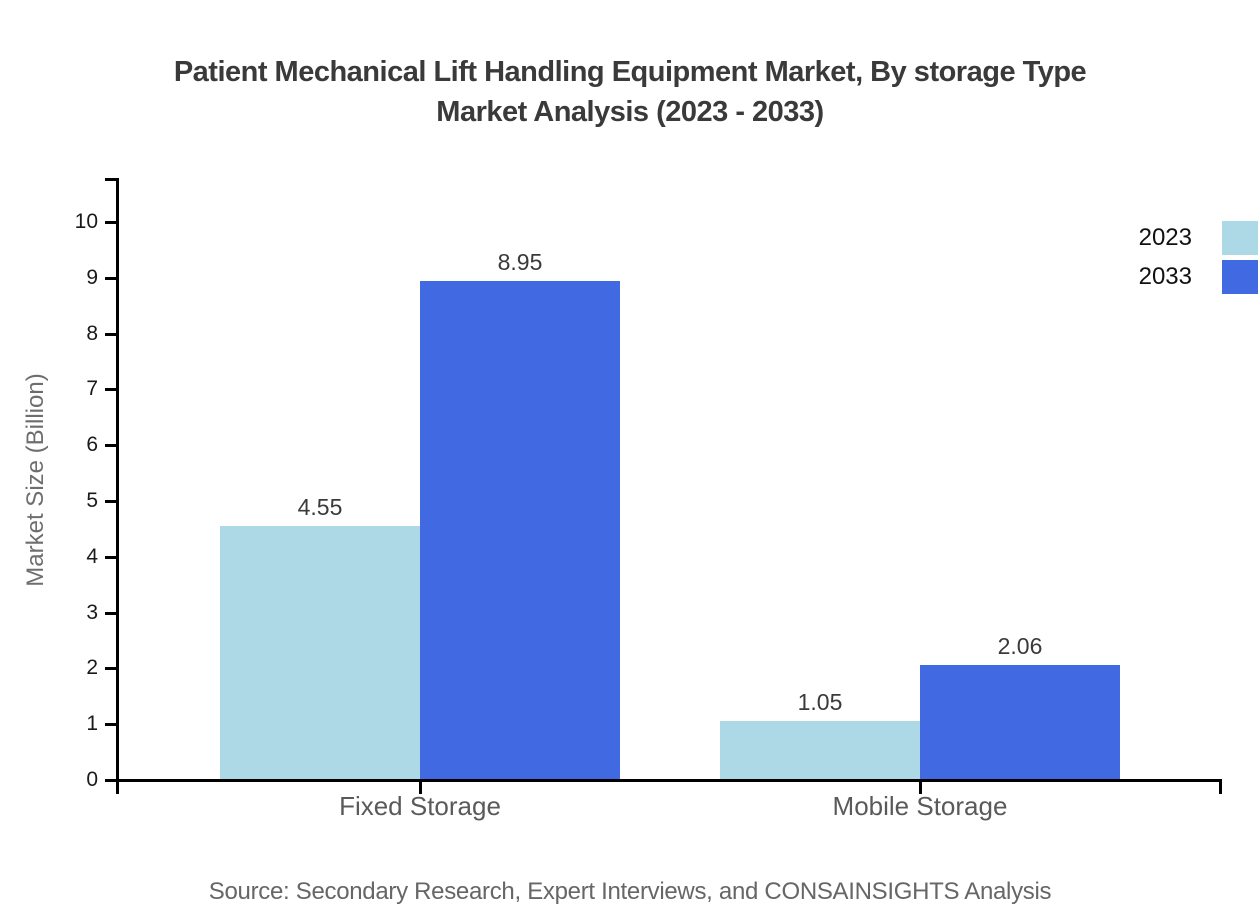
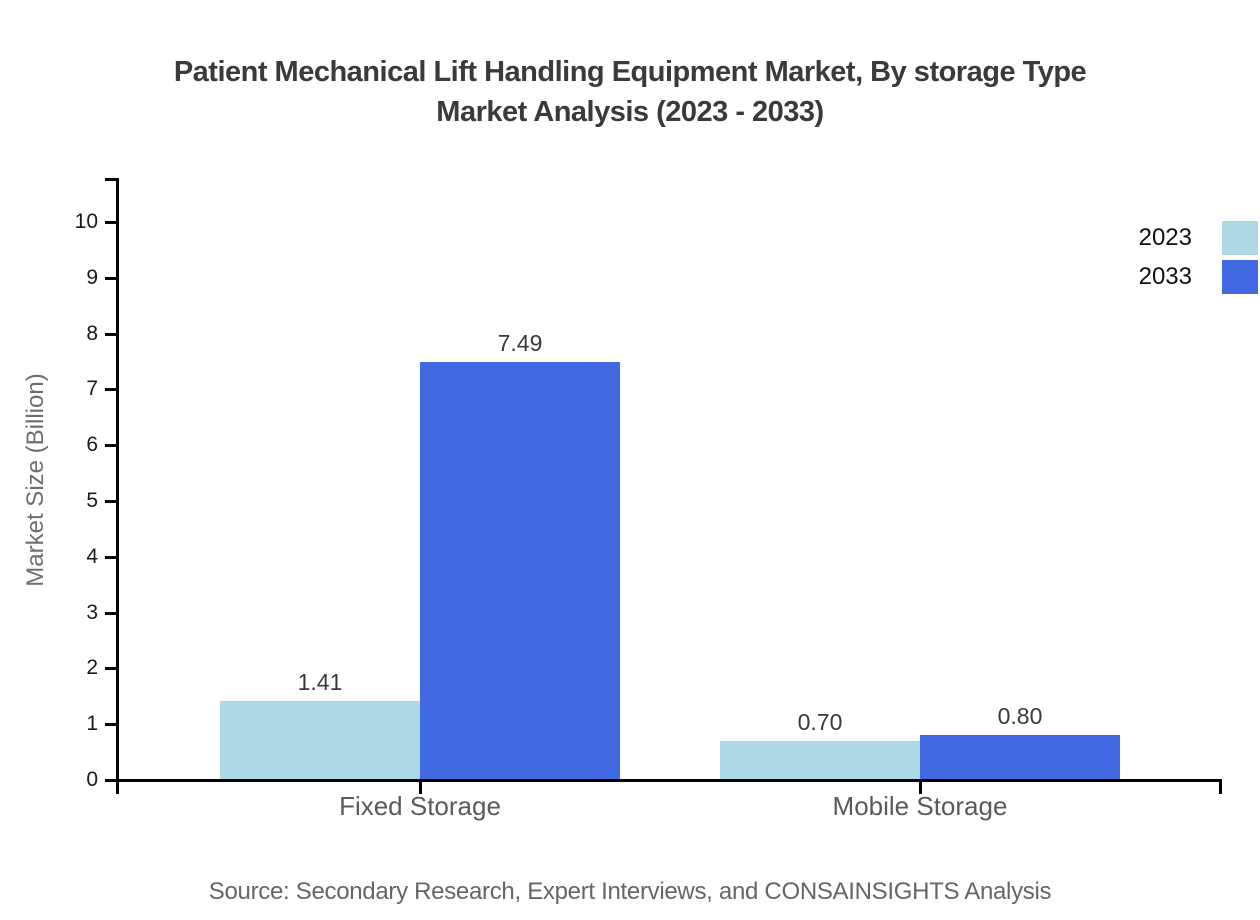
2023/Fixed Storage: 4.55 -> 1.41
2033/Fixed Storage: 8.95 -> 7.49
2023/Mobile Storage: 1.05 -> 0.70
2033/Mobile Storage: 2.06 -> 0.80
